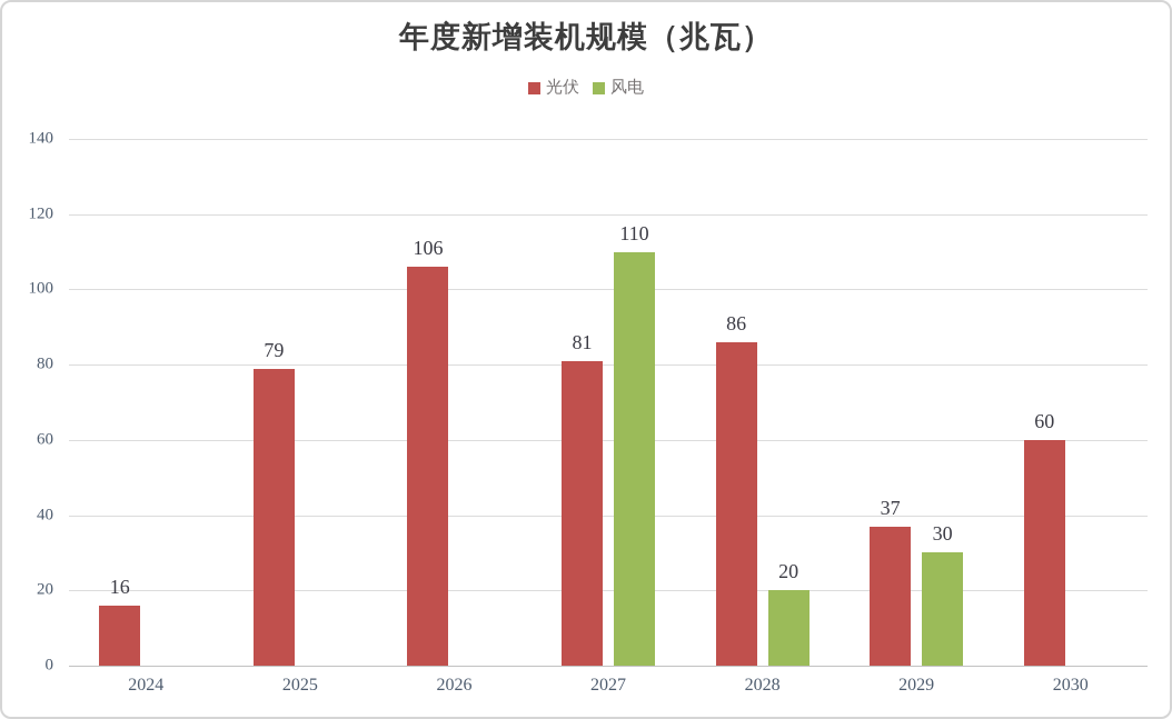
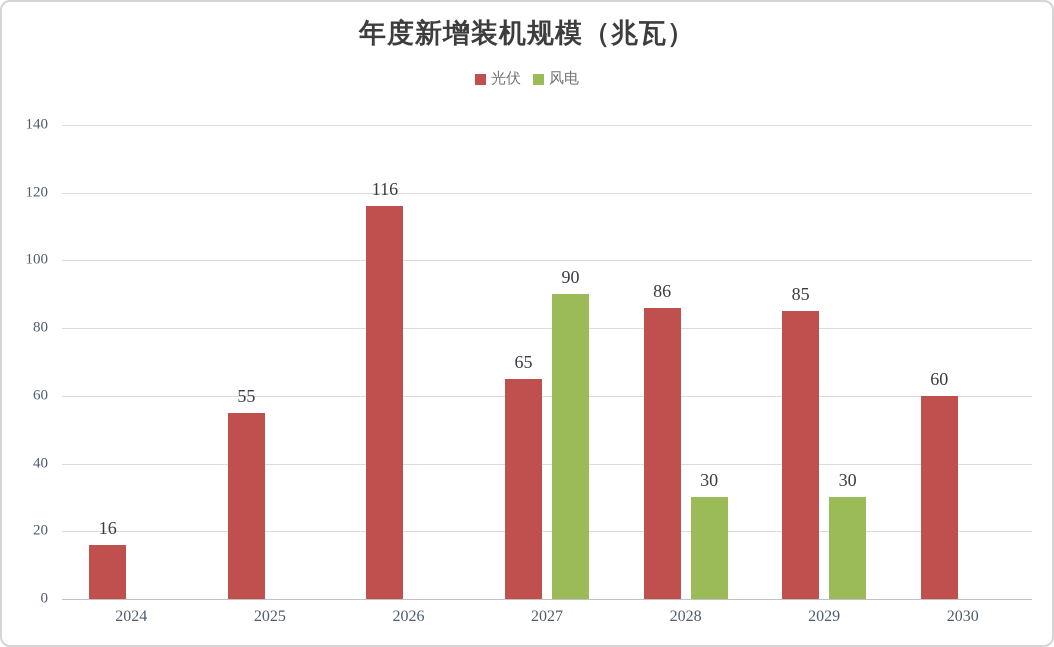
光伏/2025: 79 -> 55
光伏/2026: 106 -> 116
光伏/2027: 81 -> 65
风电/2027: 110 -> 90
风电/2028: 20 -> 30
光伏/2029: 37 -> 85
